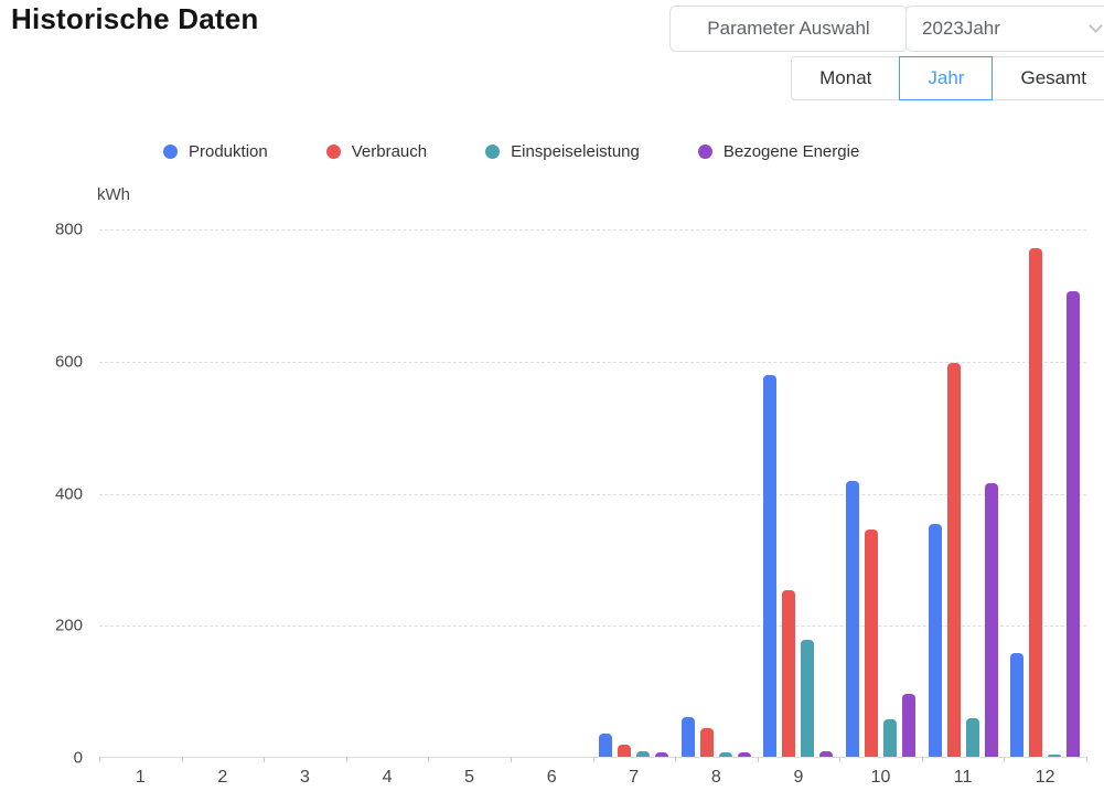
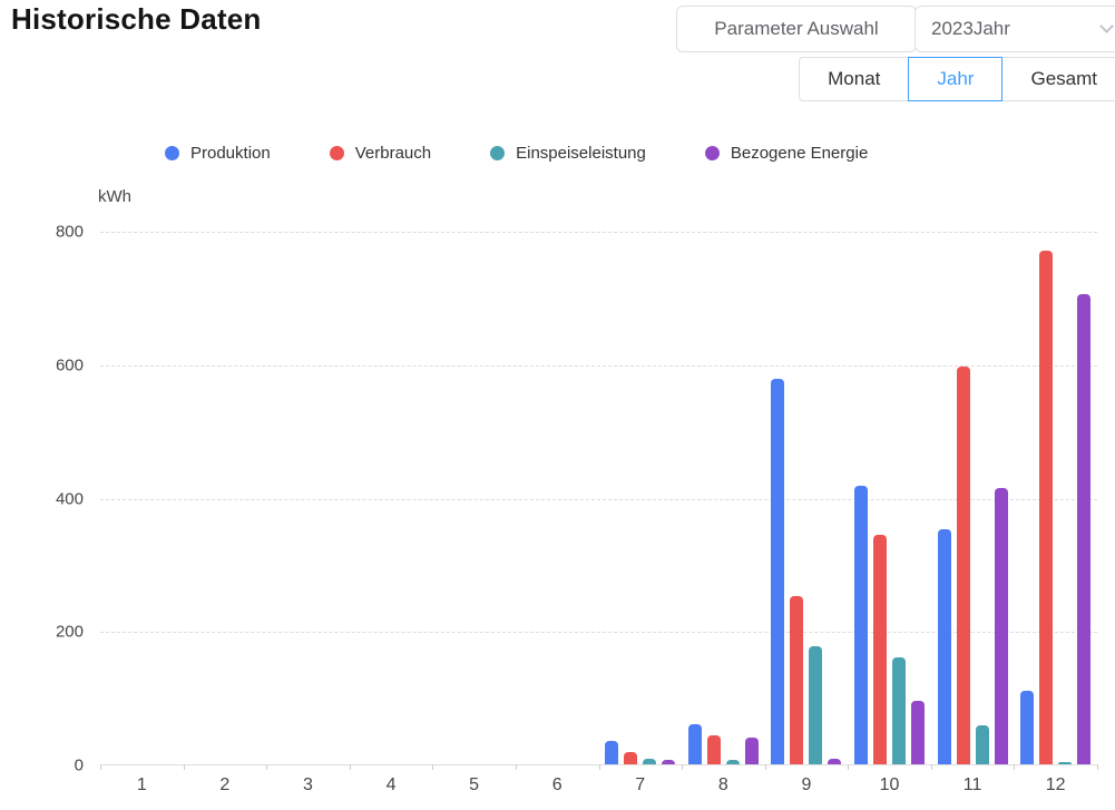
Bezogene Energie/8: 10 -> 40
Einspeiseleistung/10: 60 -> 160
Produktion/12: 160 -> 110
